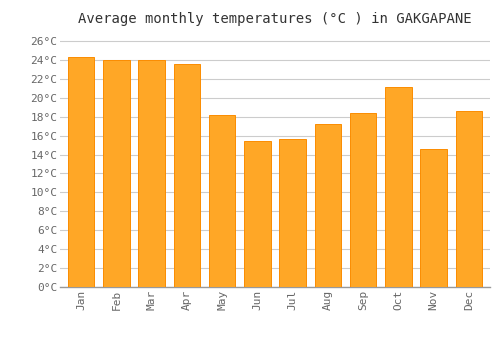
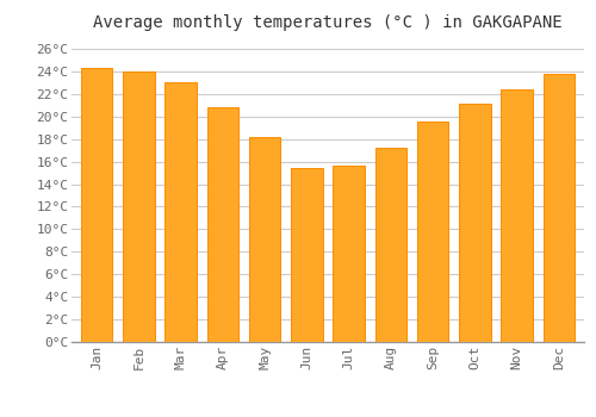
Mar: 24.0°C -> 23.0°C
Apr: 23.6°C -> 20.8°C
Sep: 18.4°C -> 19.5°C
Nov: 14.6°C -> 22.4°C
Dec: 18.6°C -> 23.8°C
